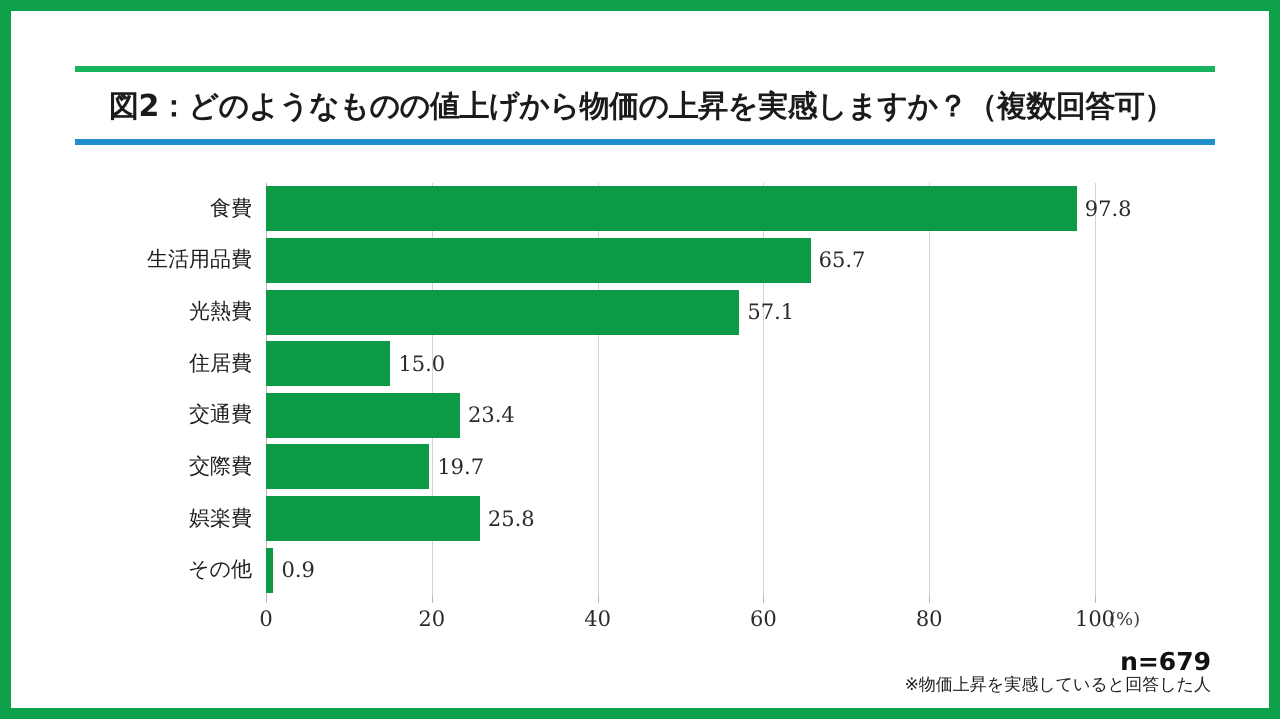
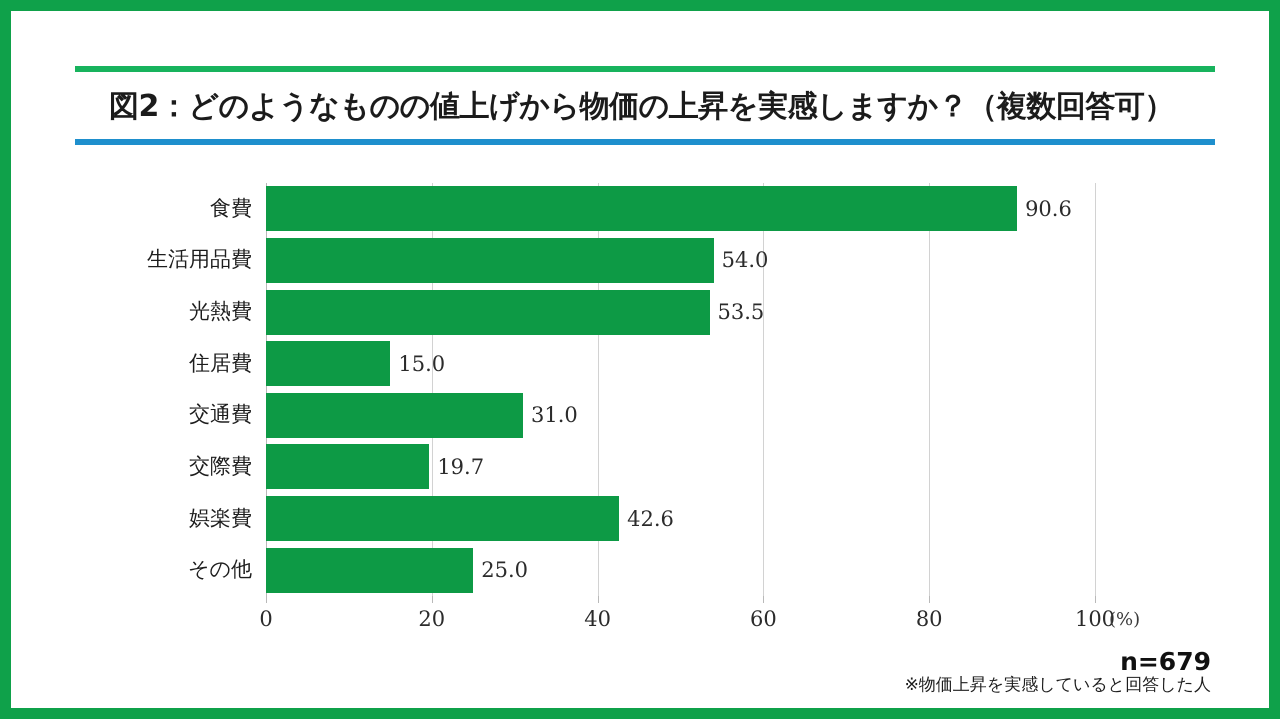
食費: 97.8 -> 90.6
生活用品費: 65.7 -> 54.0
光熱費: 57.1 -> 53.5
交通費: 23.4 -> 31.0
娯楽費: 25.8 -> 42.6
その他: 0.9 -> 25.0
